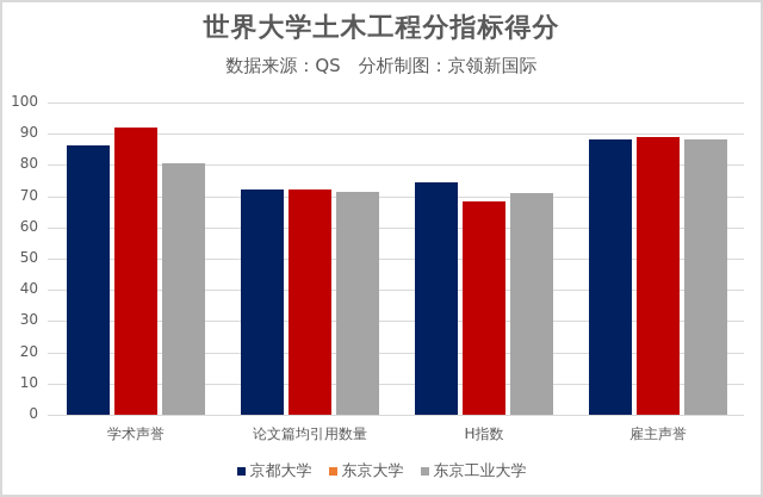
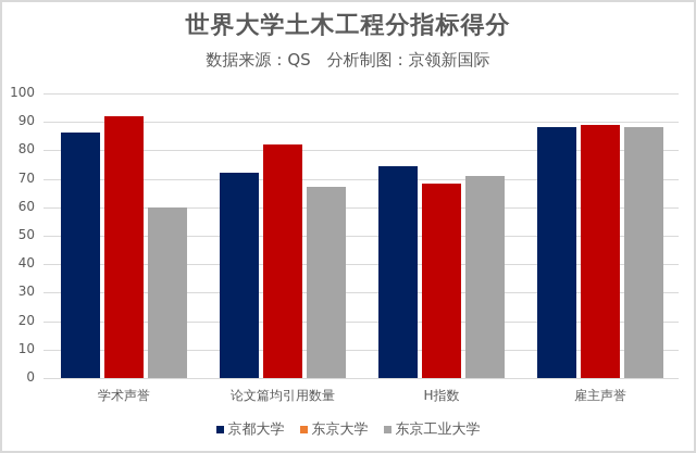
东京工业大学/学术声誉: 80 -> 60
东京大学/论文篇均引用数量: 72 -> 82
东京工业大学/论文篇均引用数量: 71 -> 67
